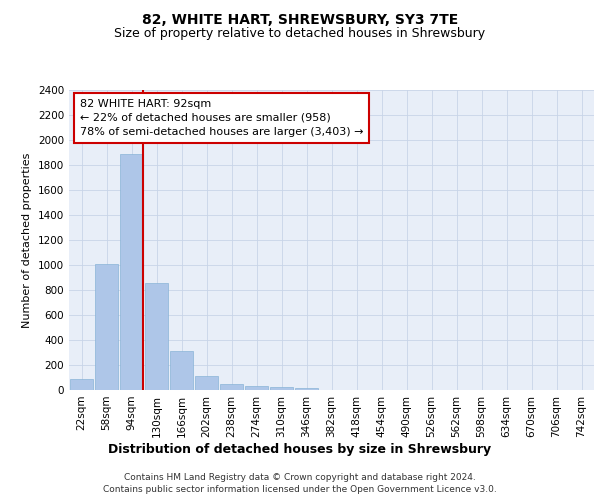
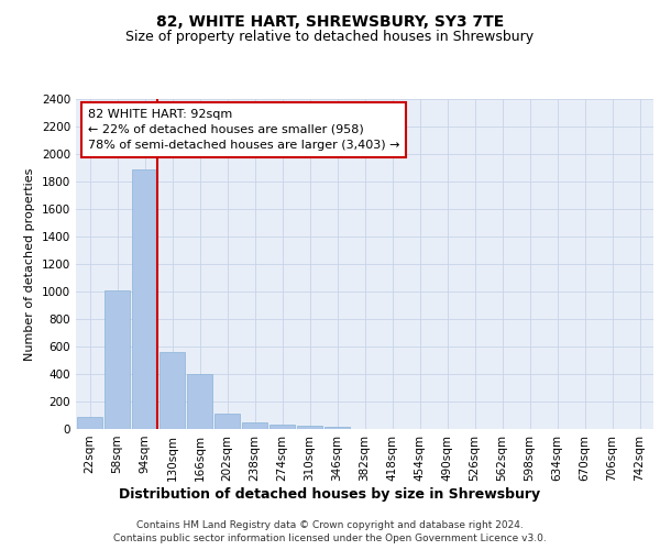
130sqm: 860 -> 560
166sqm: 320 -> 400
